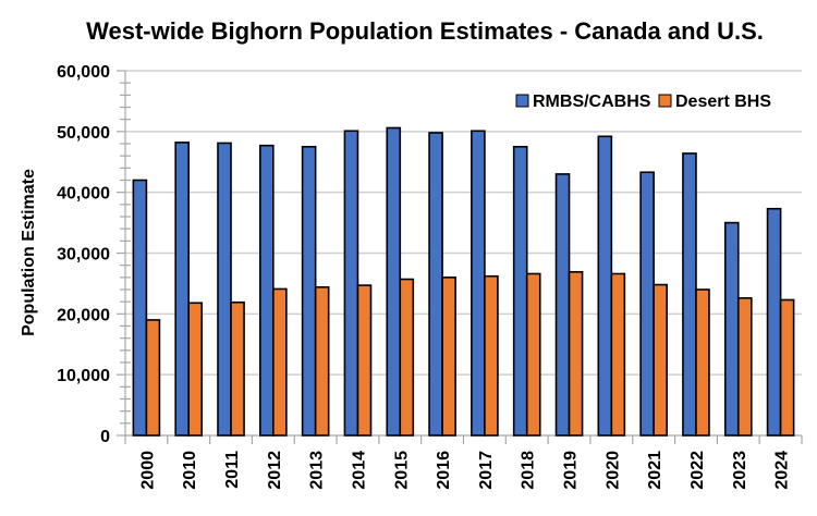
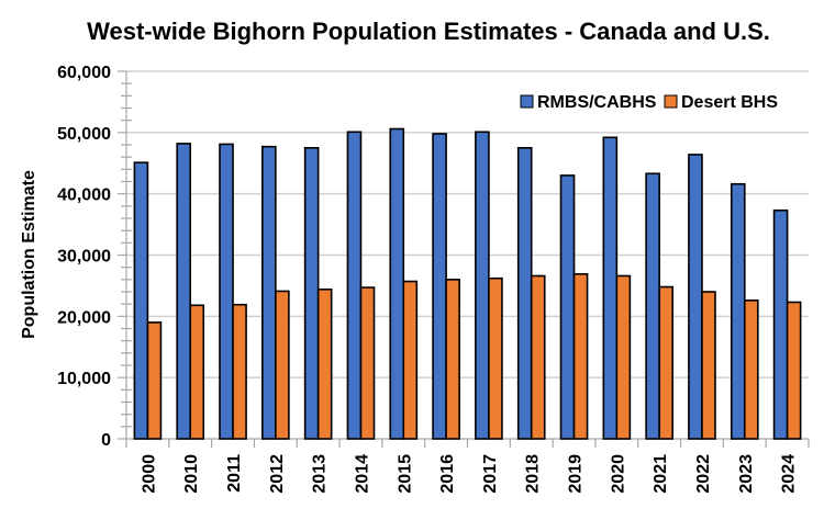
RMBS/CABHS/2000: 42000 -> 45000
RMBS/CABHS/2023: 35000 -> 42000
